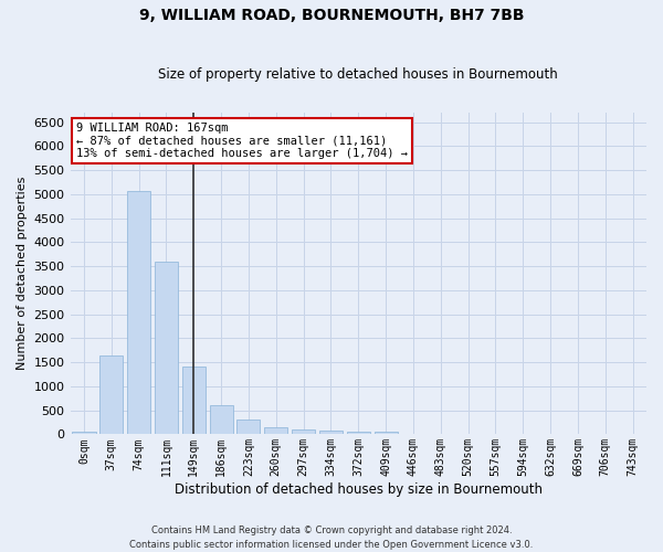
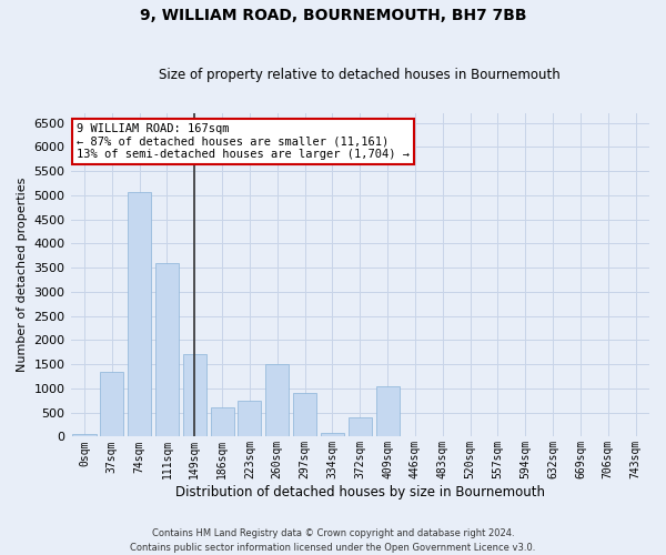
37sqm: 1650 -> 1350
149sqm: 1420 -> 1700
223sqm: 300 -> 750
260sqm: 140 -> 1500
297sqm: 100 -> 900
372sqm: 60 -> 400
409sqm: 60 -> 1050
